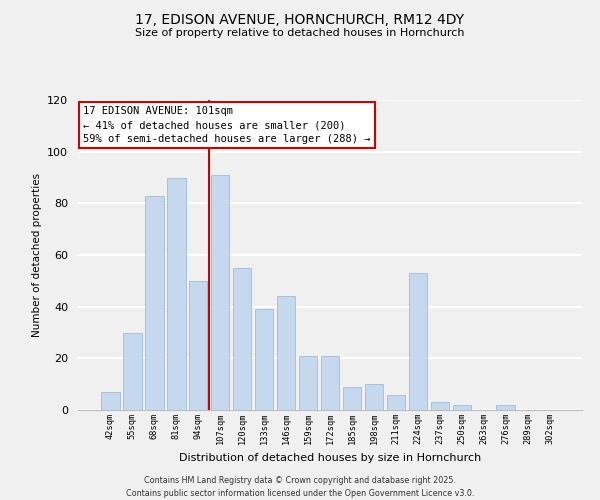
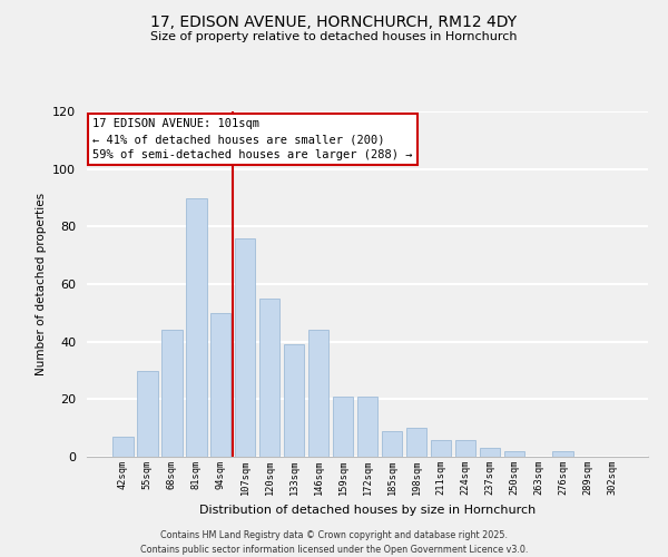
68sqm: 83 -> 44
107sqm: 91 -> 76
224sqm: 53 -> 6
